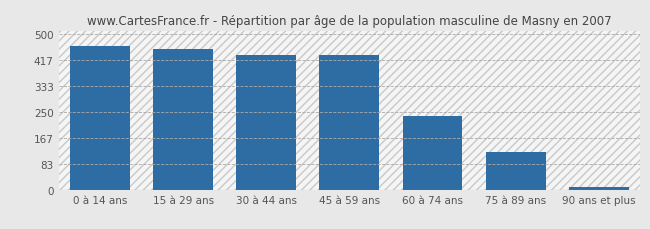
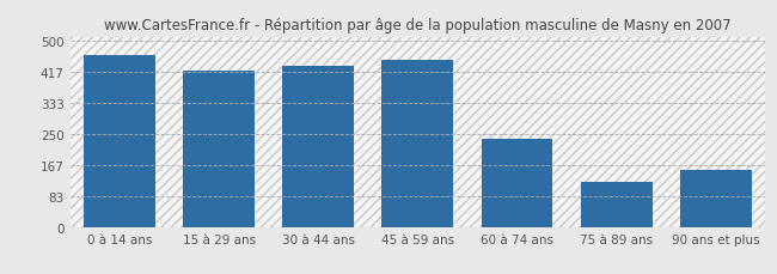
15 à 29 ans: 452 -> 420
45 à 59 ans: 433 -> 450
90 ans et plus: 8 -> 155
